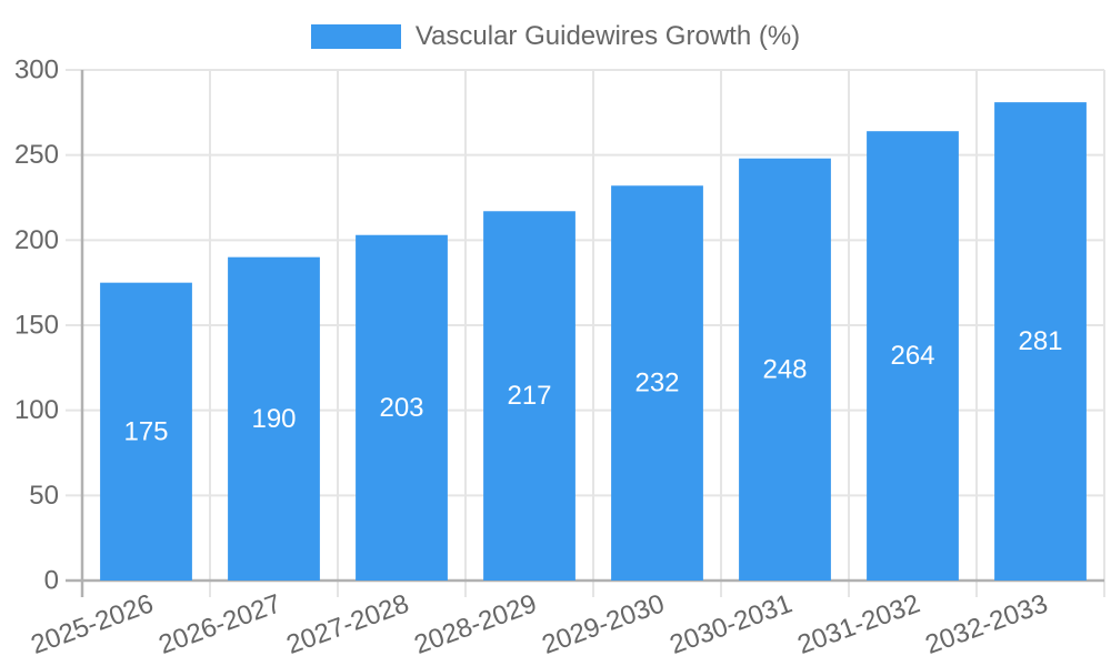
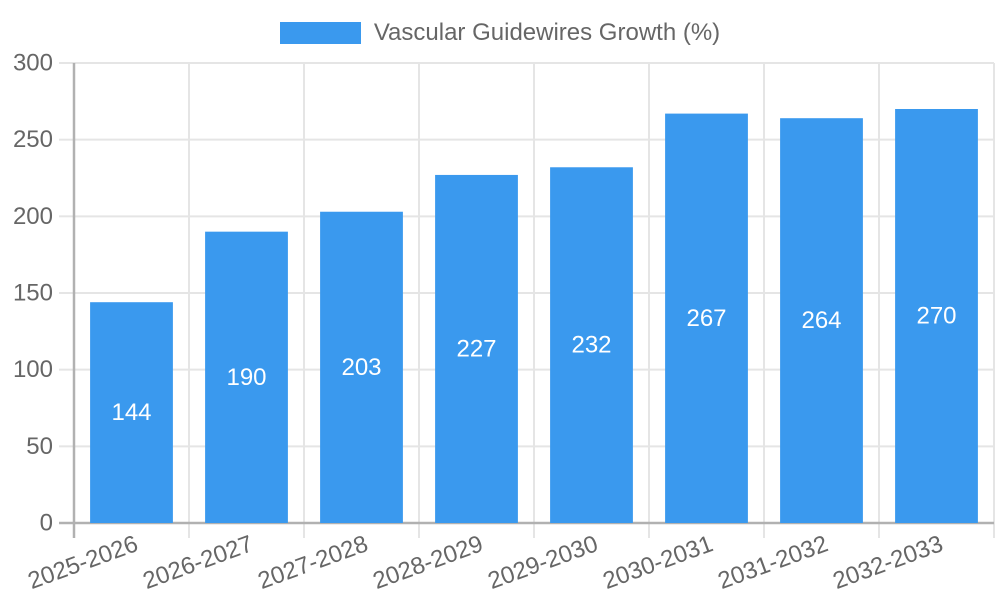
2025-2026: 175 -> 144
2028-2029: 217 -> 227
2030-2031: 248 -> 267
2032-2033: 281 -> 270
